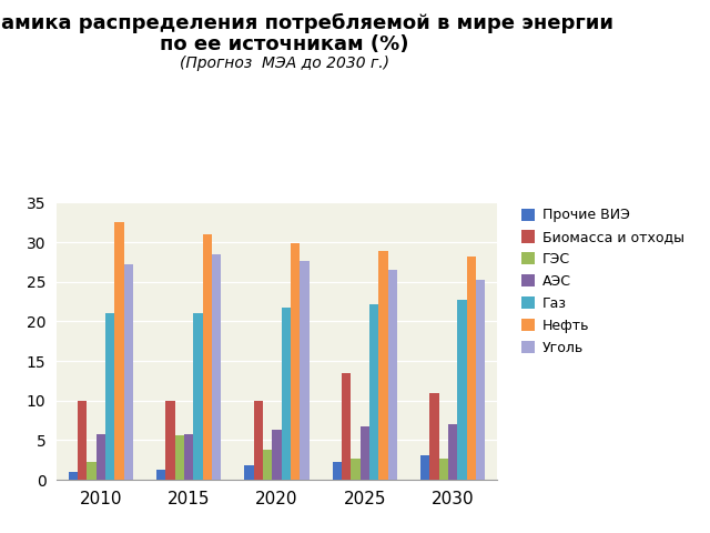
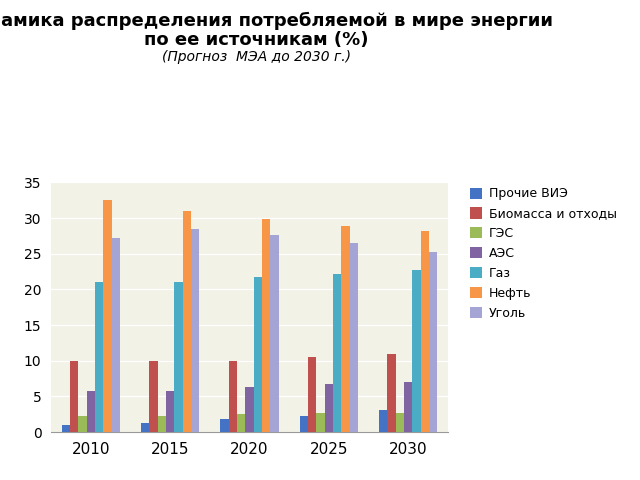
ГЭС/2015: 5.6 -> 2.3
ГЭС/2020: 3.8 -> 2.5
Биомасса и отходы/2025: 13.4 -> 10.5
